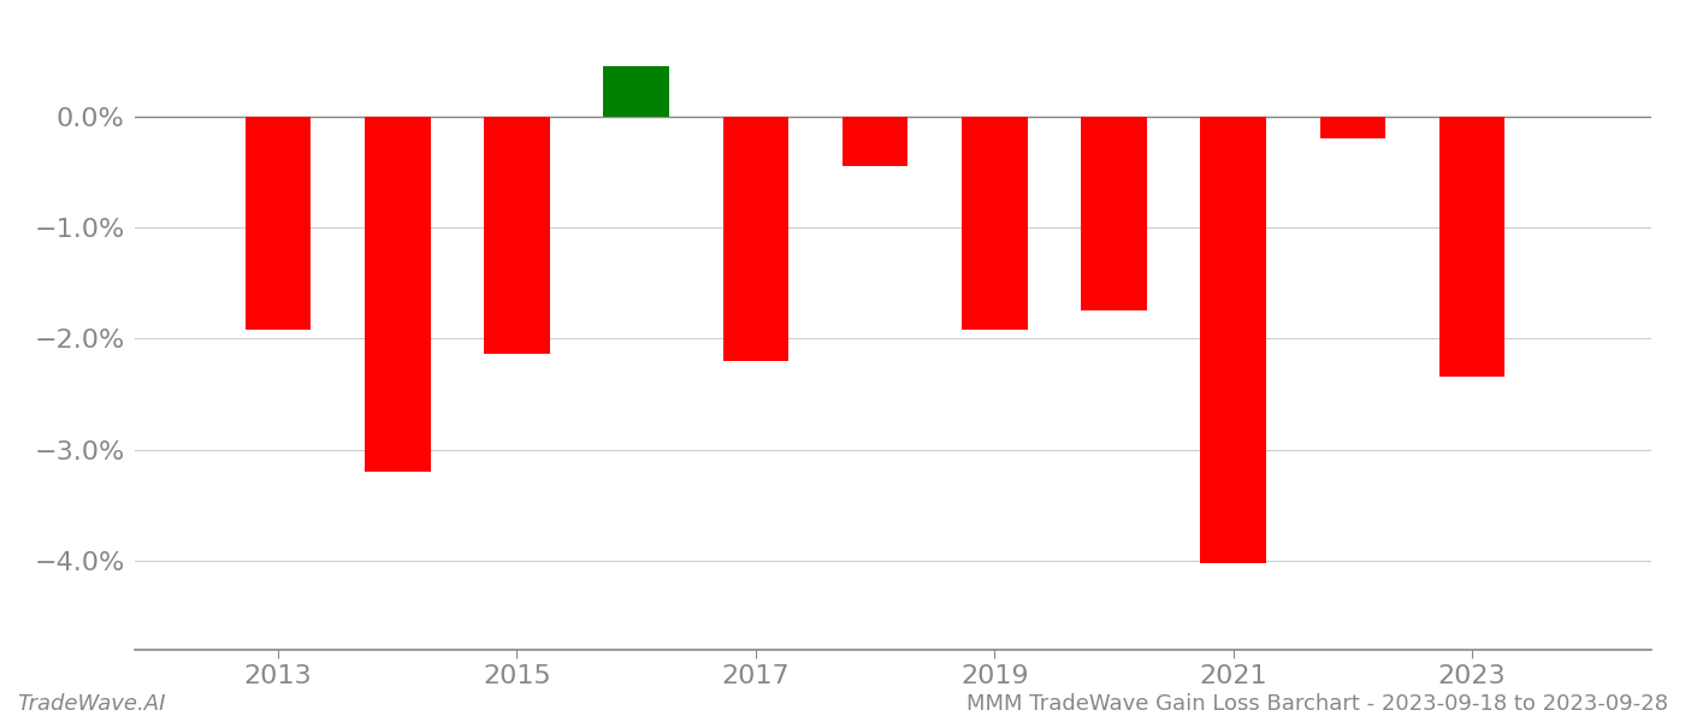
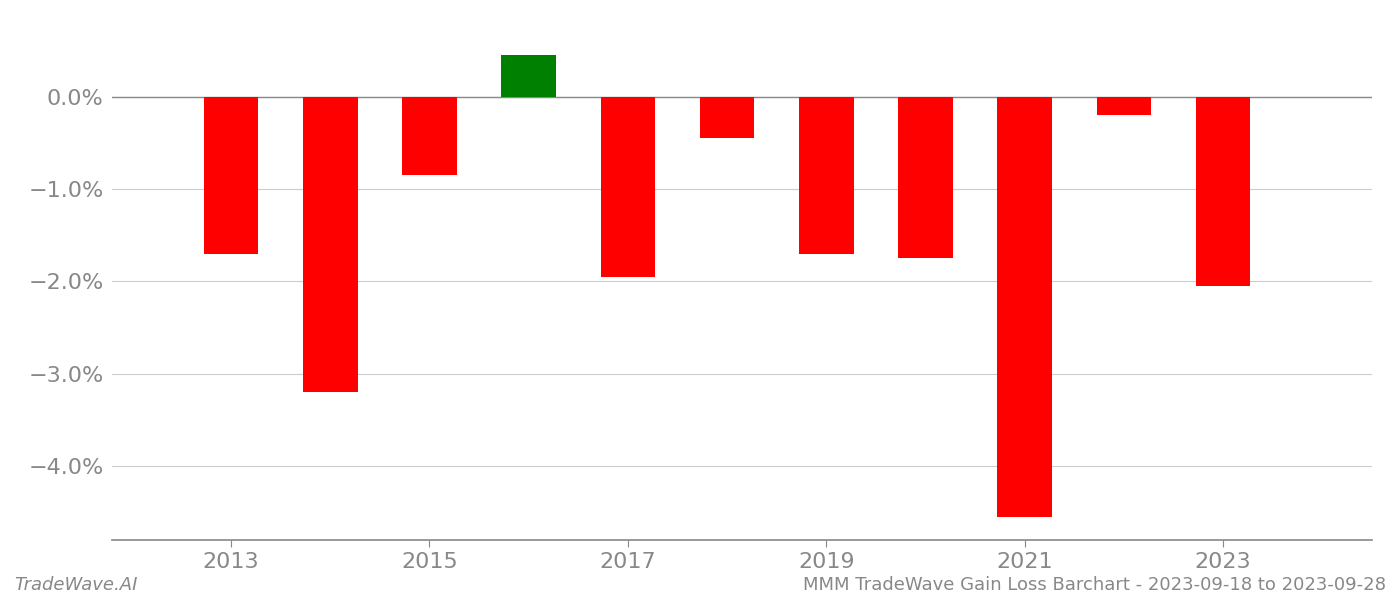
2013: -1.92% -> -1.70%
2015: -2.14% -> -0.85%
2017: -2.20% -> -1.95%
2019: -1.92% -> -1.70%
2021: -4.02% -> -4.55%
2023: -2.34% -> -2.05%
